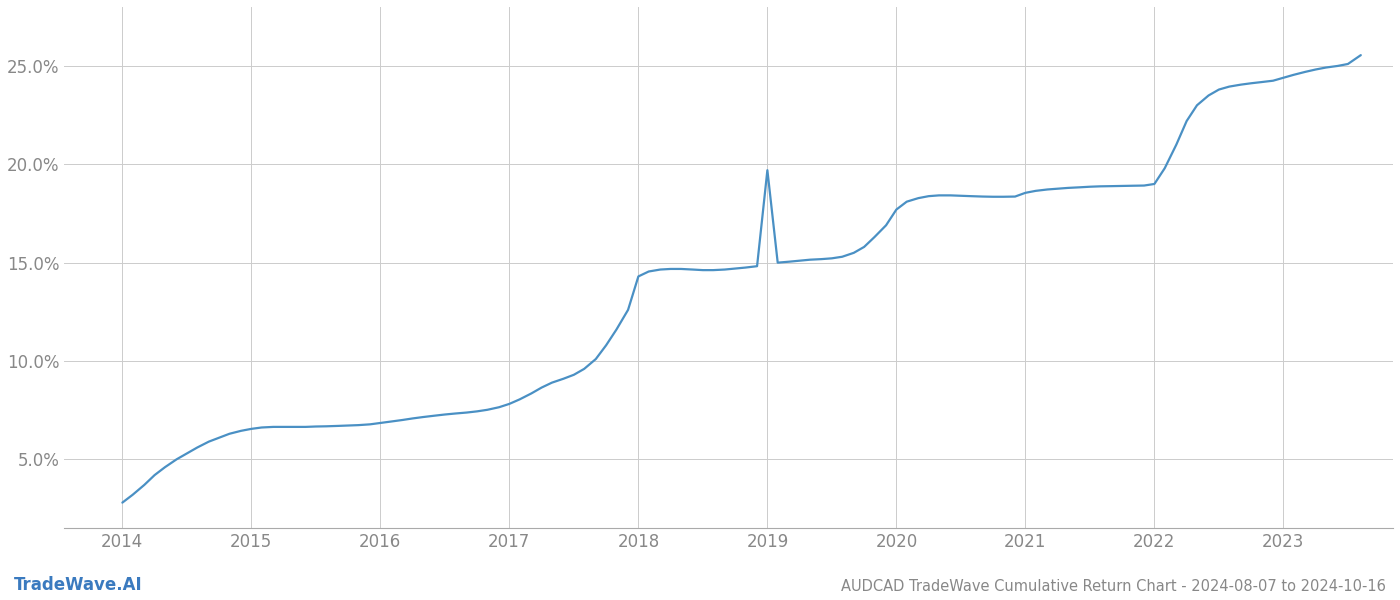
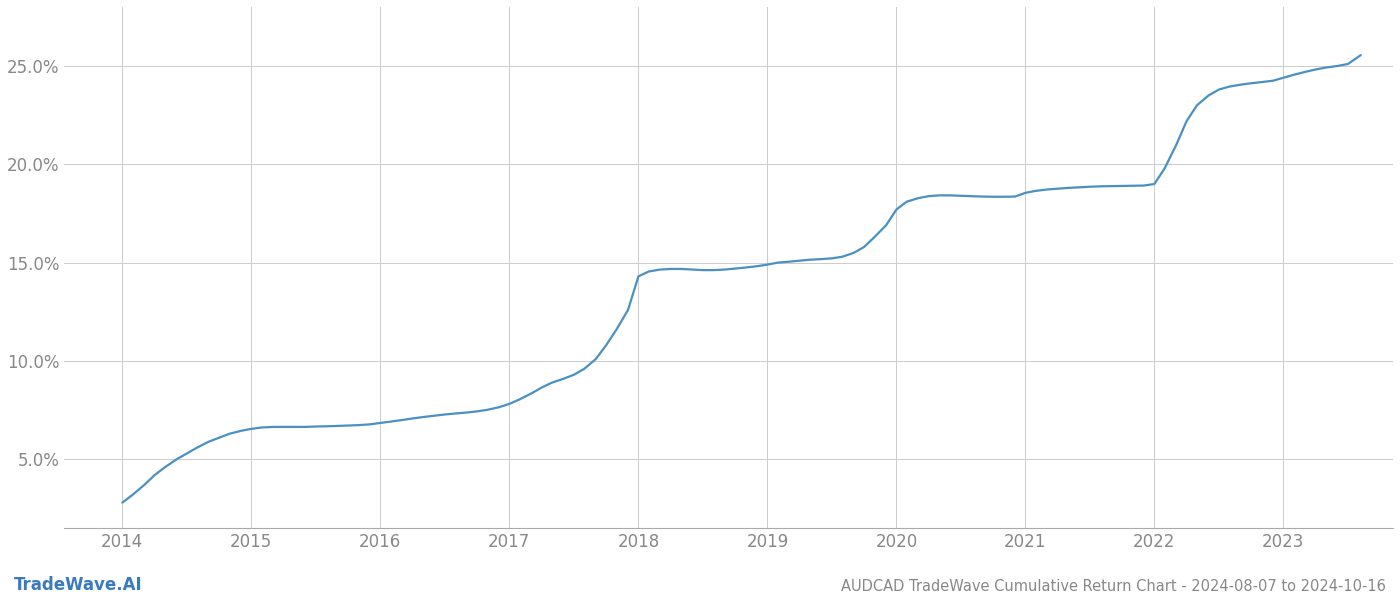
2019: 19.7% -> 14.9%
